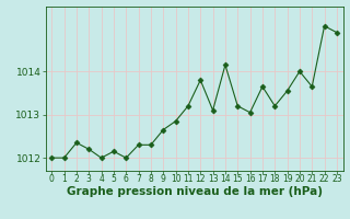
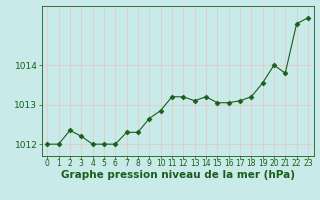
5: 1012.15 -> 1012.00
12: 1013.80 -> 1013.20
14: 1014.15 -> 1013.20
15: 1013.20 -> 1013.05
17: 1013.65 -> 1013.10
21: 1013.65 -> 1013.80
23: 1014.90 -> 1015.20
